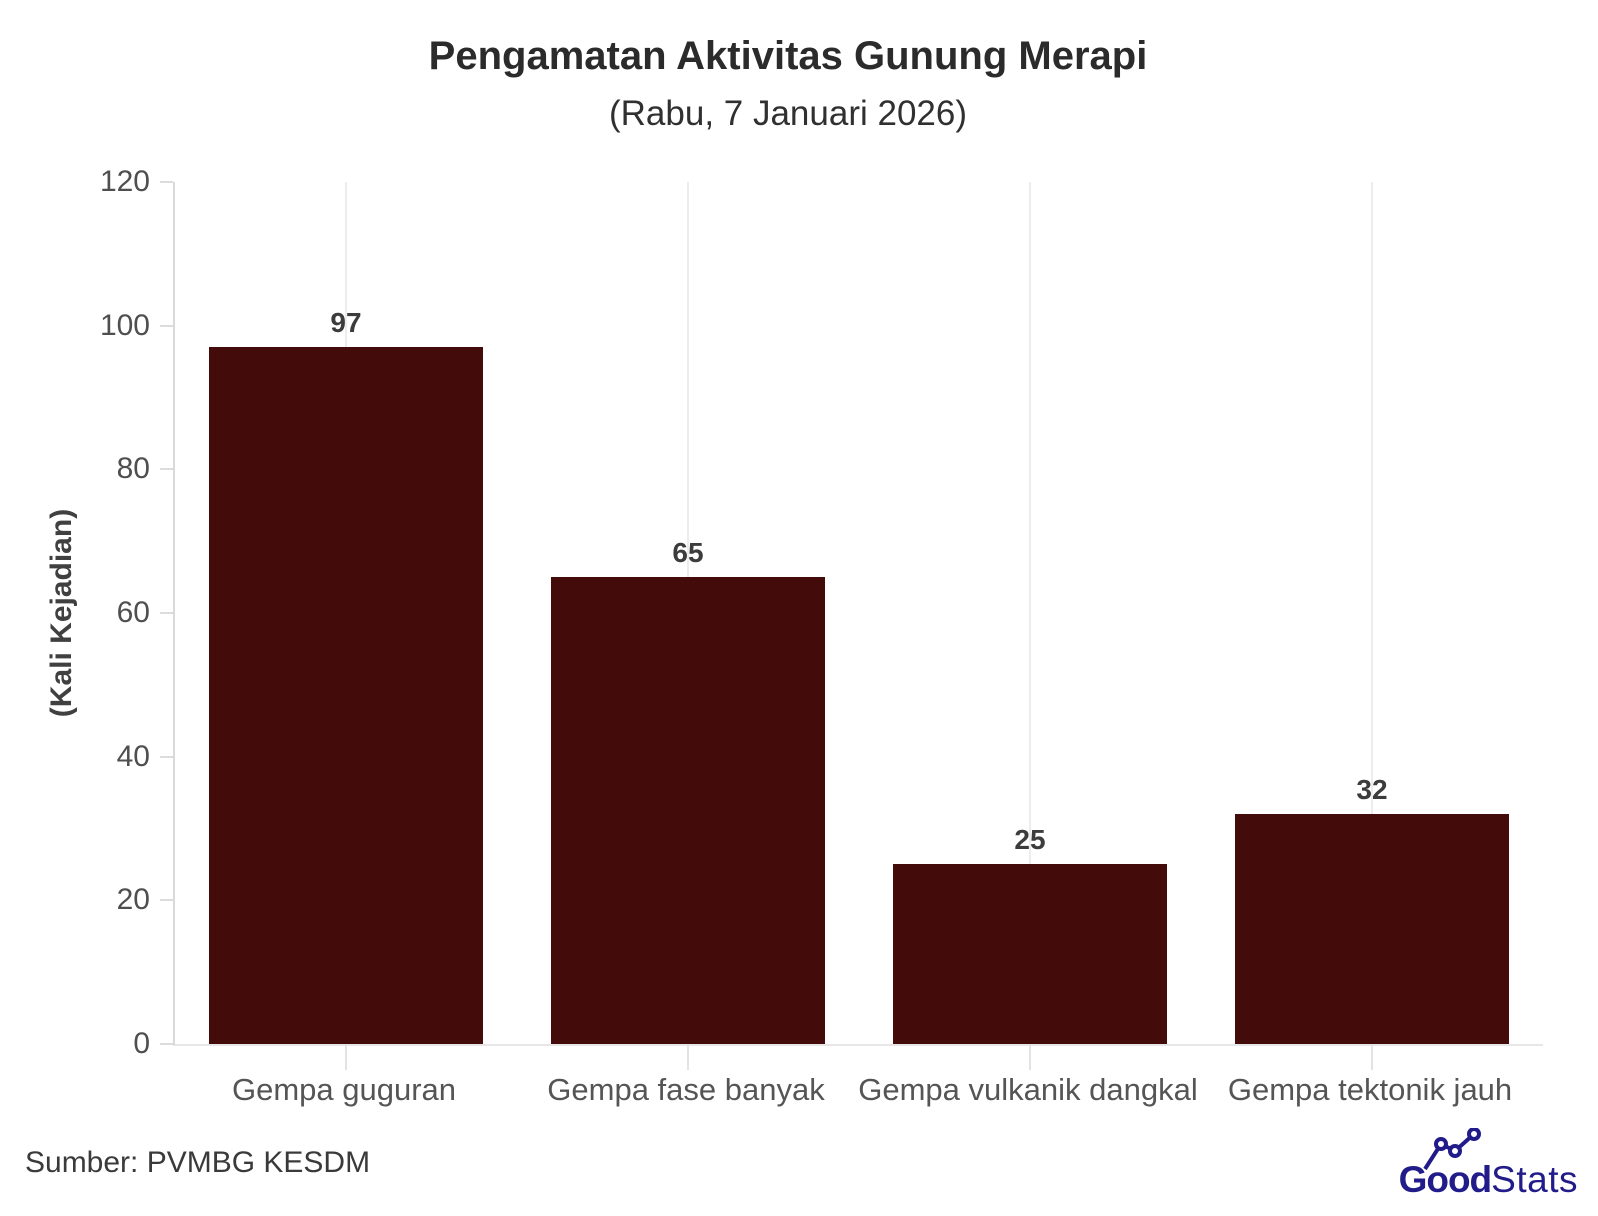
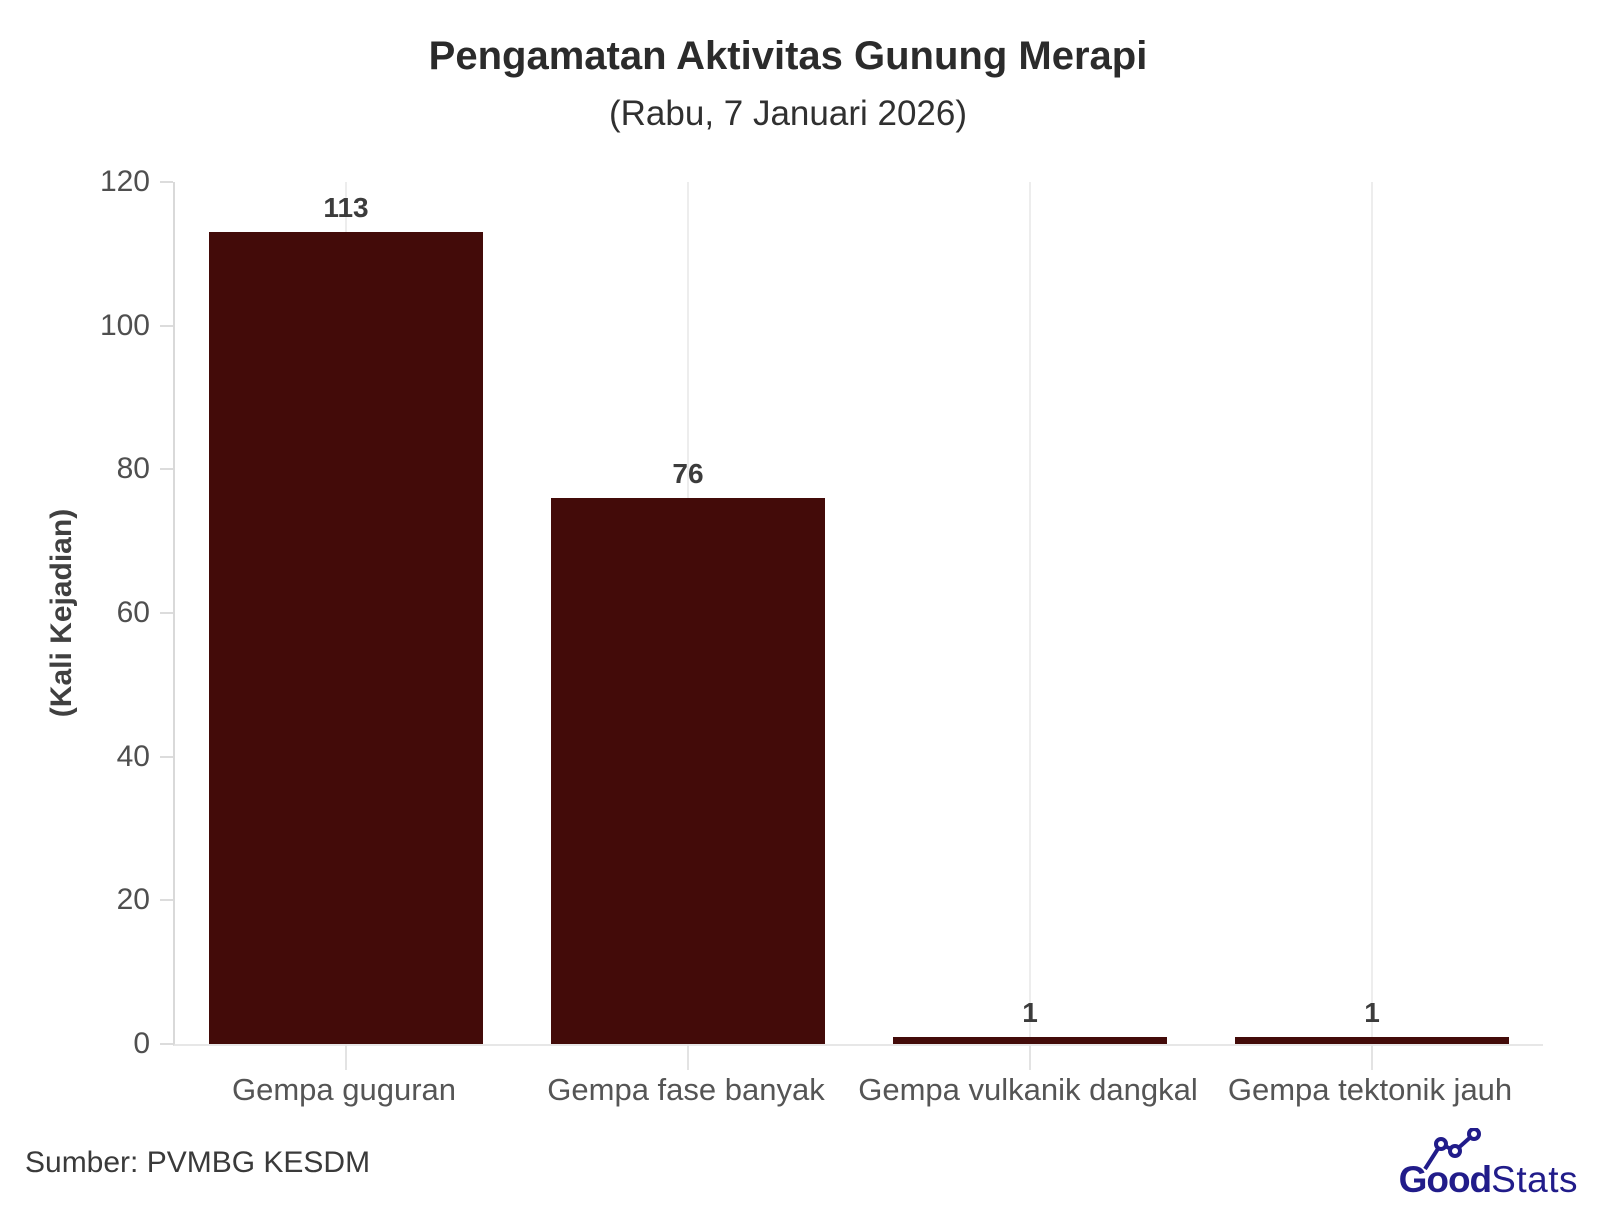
Gempa guguran: 97 -> 113
Gempa fase banyak: 65 -> 76
Gempa vulkanik dangkal: 25 -> 1
Gempa tektonik jauh: 32 -> 1
